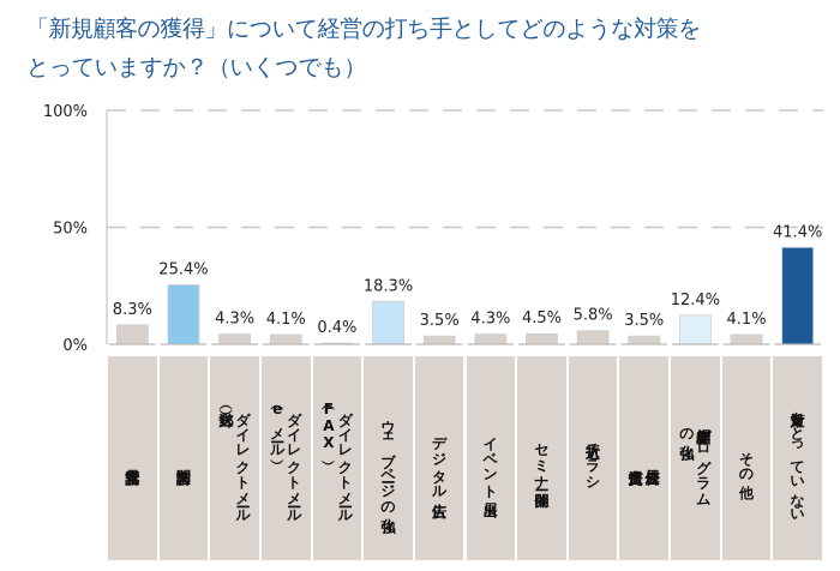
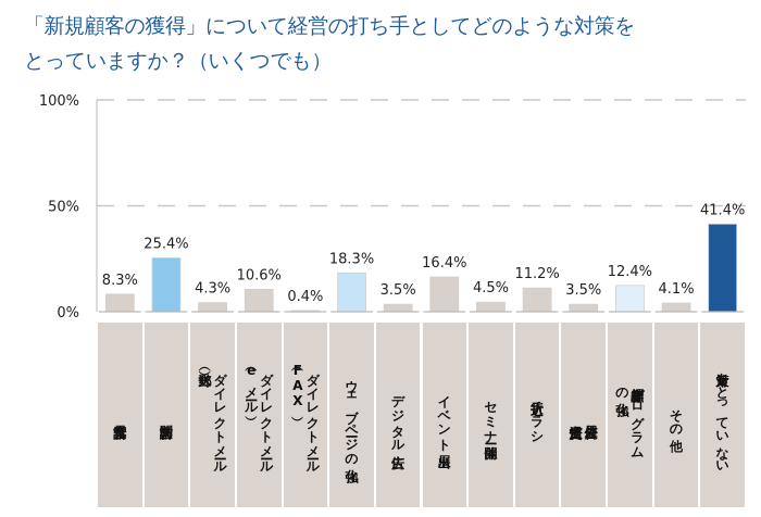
ダイレクトメール（eメール）: 4.1% -> 10.6%
イベント出展: 4.3% -> 16.4%
折込チラシ: 5.8% -> 11.2%
